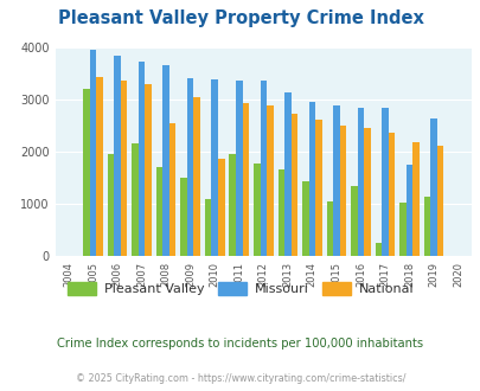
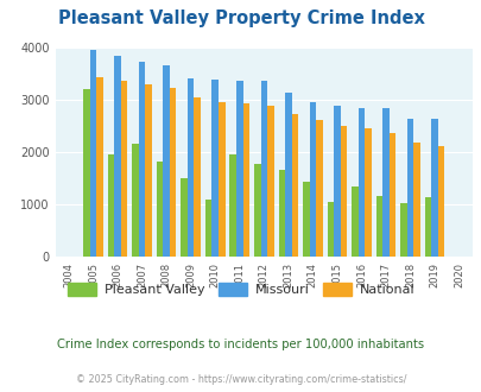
Pleasant Valley/2008: 1700 -> 1820
National/2008: 2550 -> 3210
National/2010: 1850 -> 2950
Pleasant Valley/2017: 250 -> 1160
Missouri/2018: 1750 -> 2640
